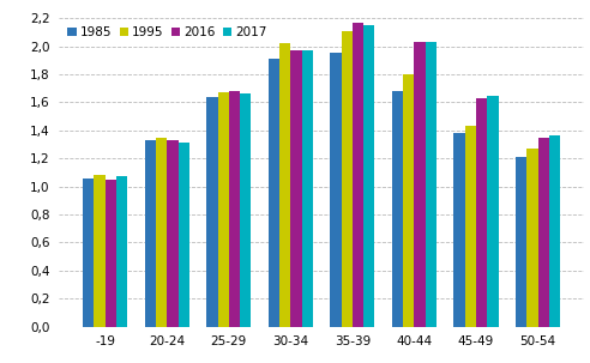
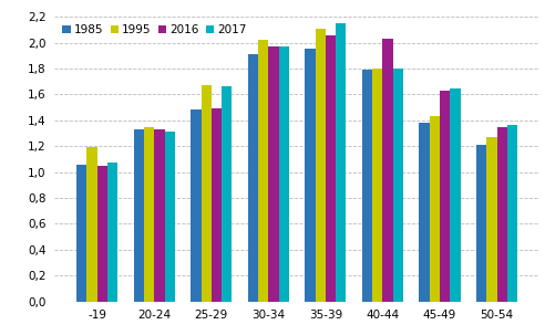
1995/-19: 1,08 -> 1,19
1985/25-29: 1,64 -> 1,48
2016/25-29: 1,68 -> 1,49
2016/35-39: 2,17 -> 2,06
1985/40-44: 1,68 -> 1,79
2017/40-44: 2,03 -> 1,80
